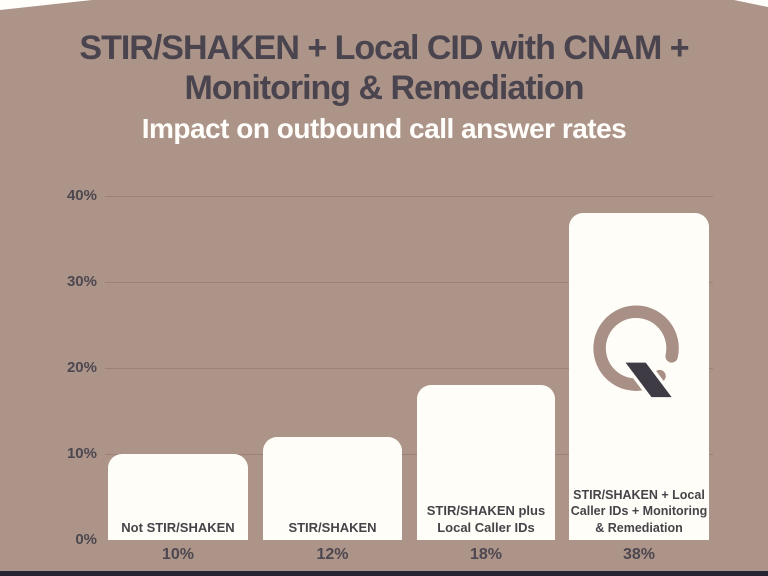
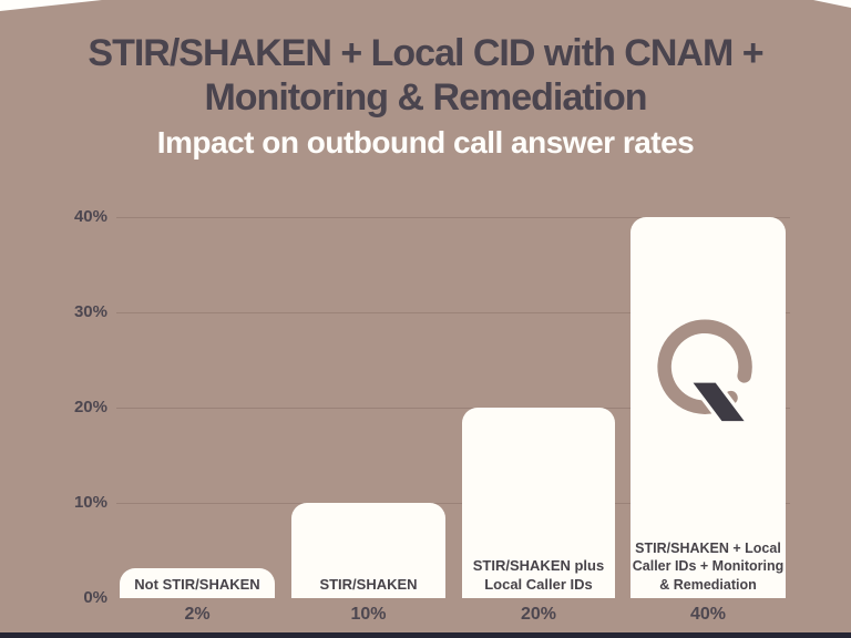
Not STIR/SHAKEN: 10% -> 2%
STIR/SHAKEN: 12% -> 10%
STIR/SHAKEN plus Local Caller IDs: 18% -> 20%
STIR/SHAKEN + Local Caller IDs + Monitoring & Remediation: 38% -> 40%
